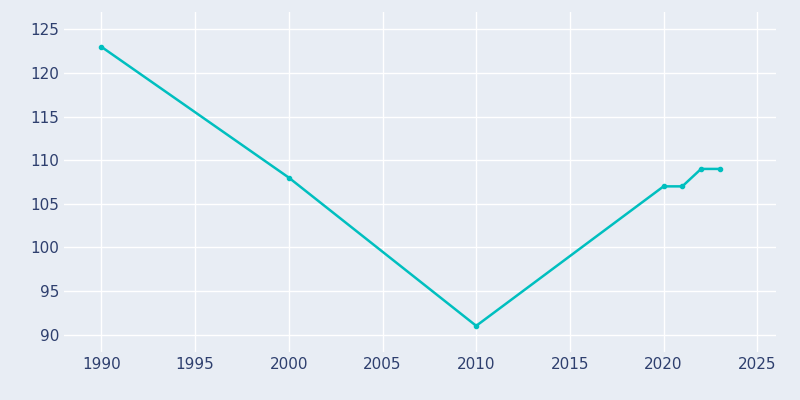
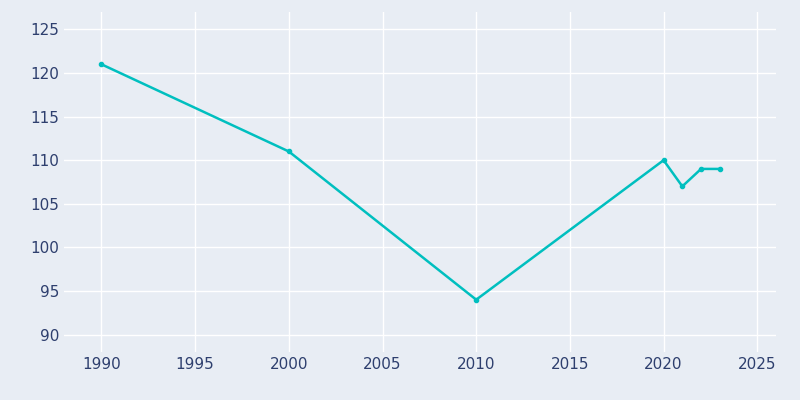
1990: 123 -> 121
2000: 108 -> 111
2010: 91 -> 94
2020: 107 -> 110
